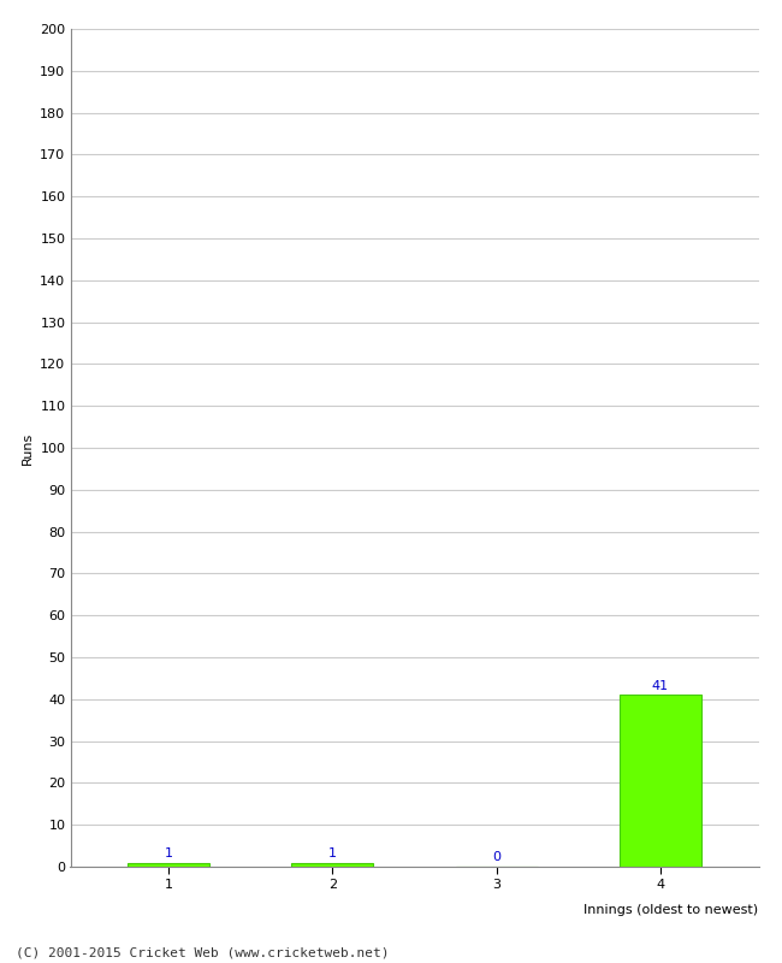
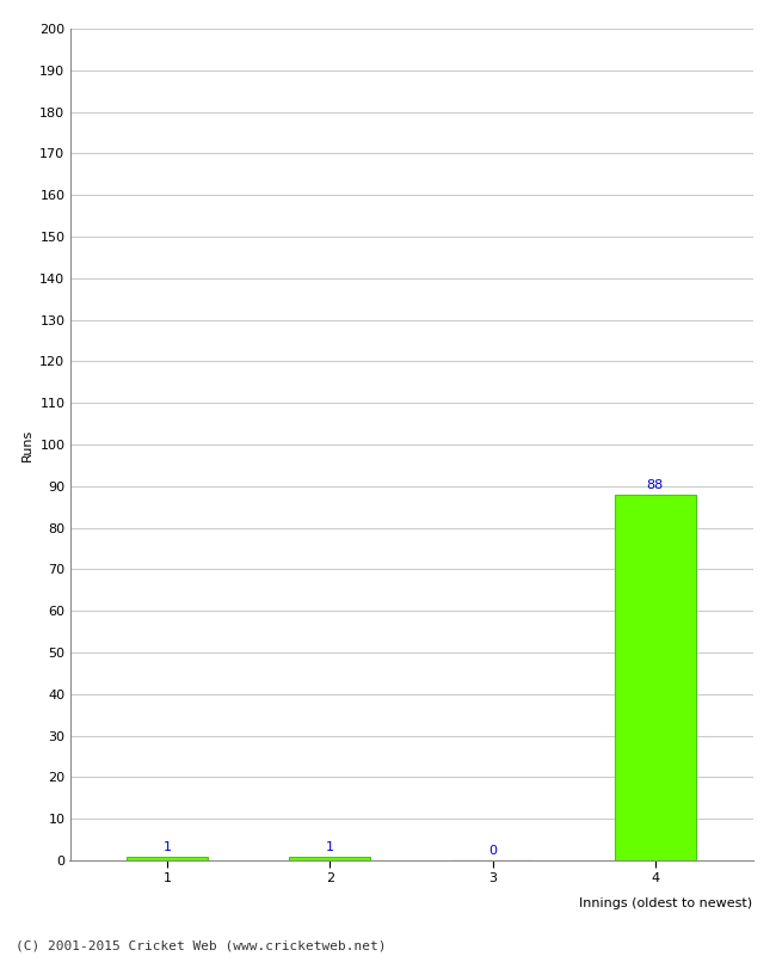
4: 41 -> 88
